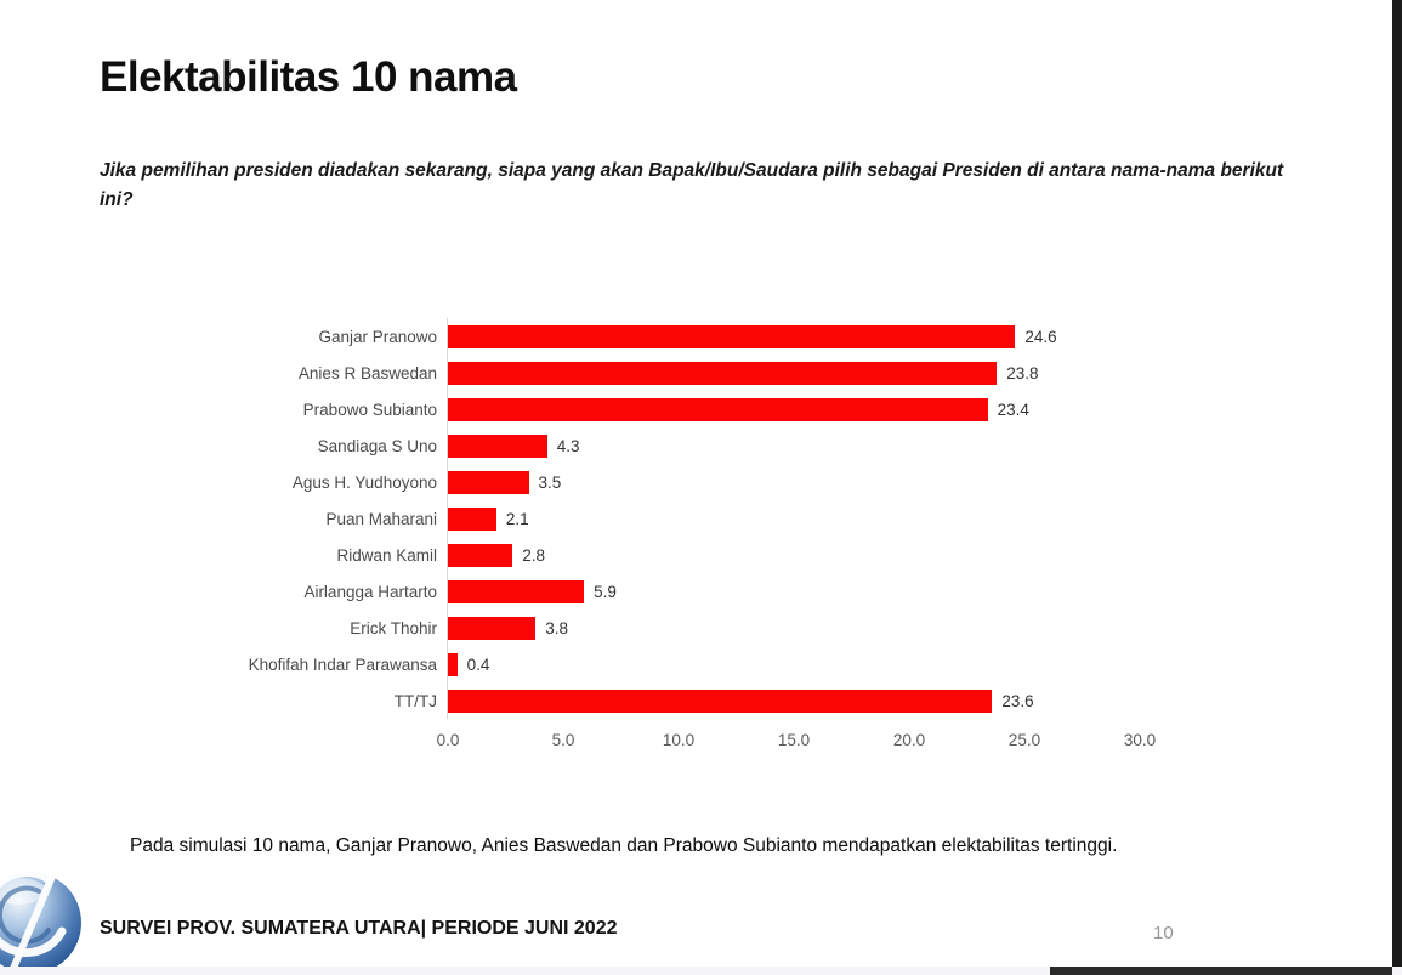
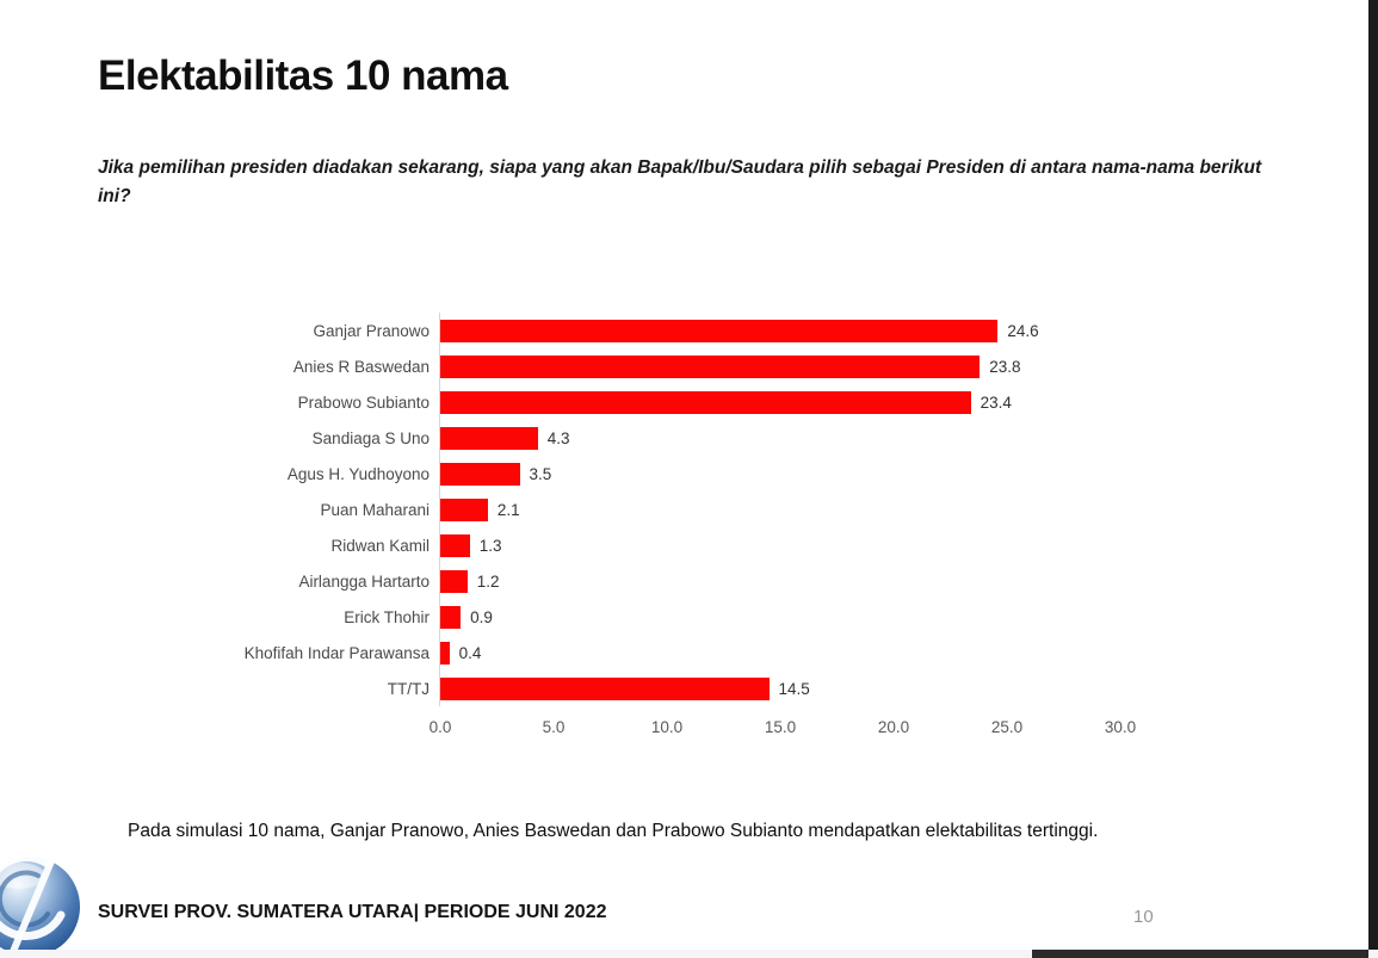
Ridwan Kamil: 2.8 -> 1.3
Airlangga Hartarto: 5.9 -> 1.2
Erick Thohir: 3.8 -> 0.9
TT/TJ: 23.6 -> 14.5
